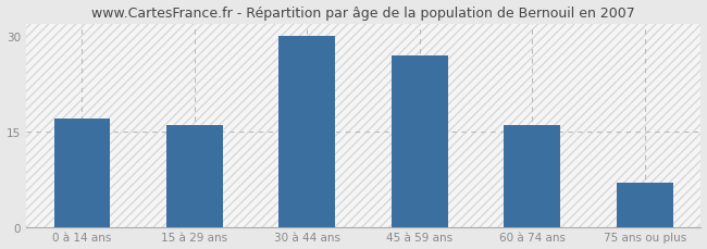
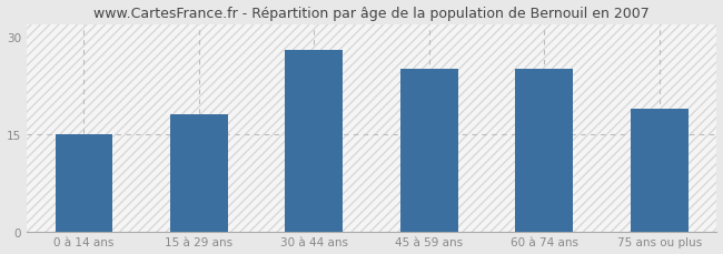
0 à 14 ans: 17 -> 15
15 à 29 ans: 16 -> 18
30 à 44 ans: 30 -> 28
45 à 59 ans: 27 -> 25
60 à 74 ans: 16 -> 25
75 ans ou plus: 7 -> 19
